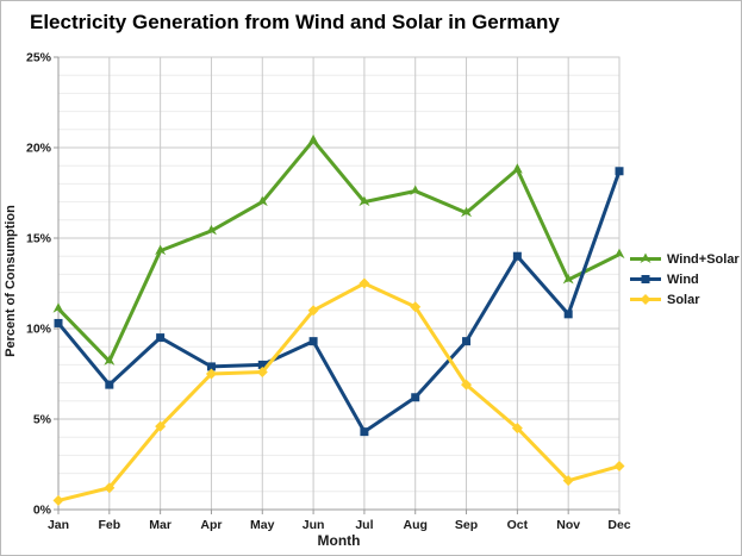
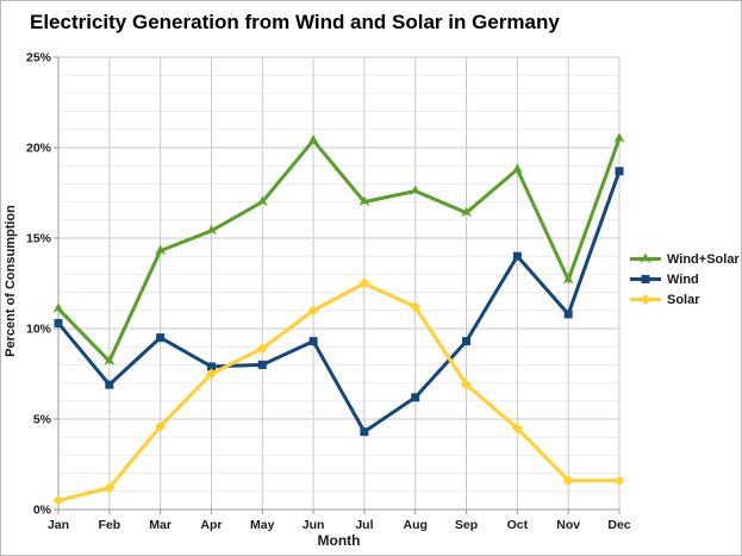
Solar/May: 7.6% -> 8.9%
Wind+Solar/Dec: 14.1% -> 20.5%
Solar/Dec: 2.4% -> 1.6%
